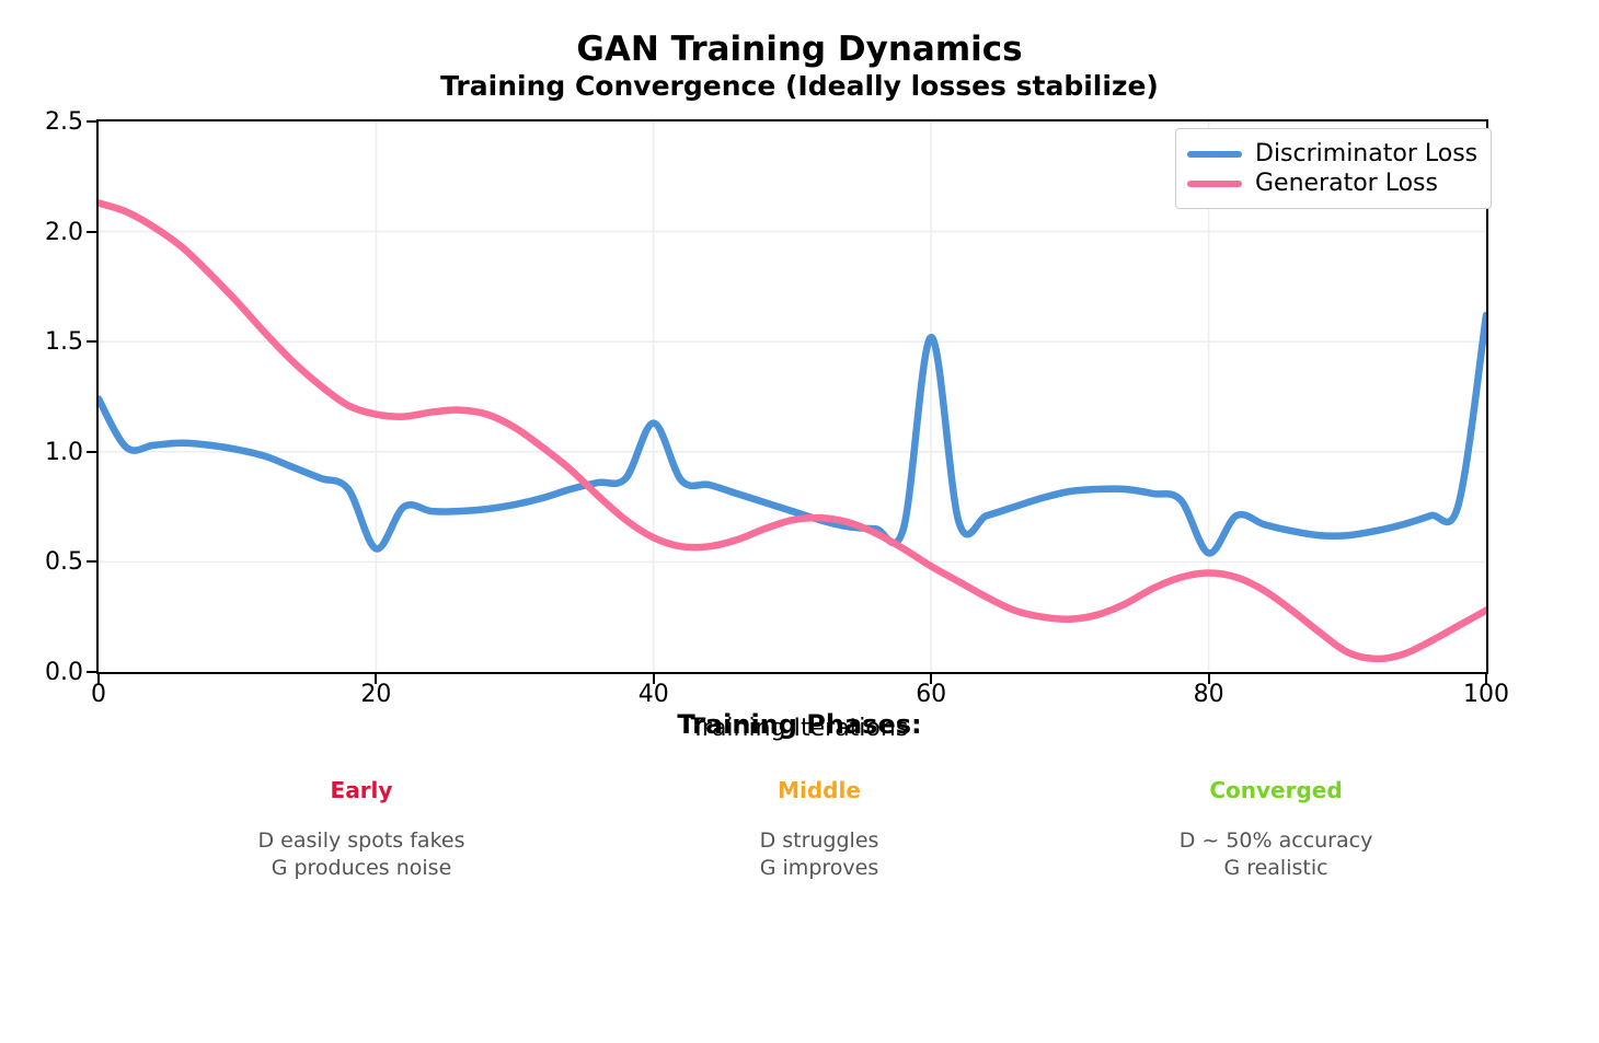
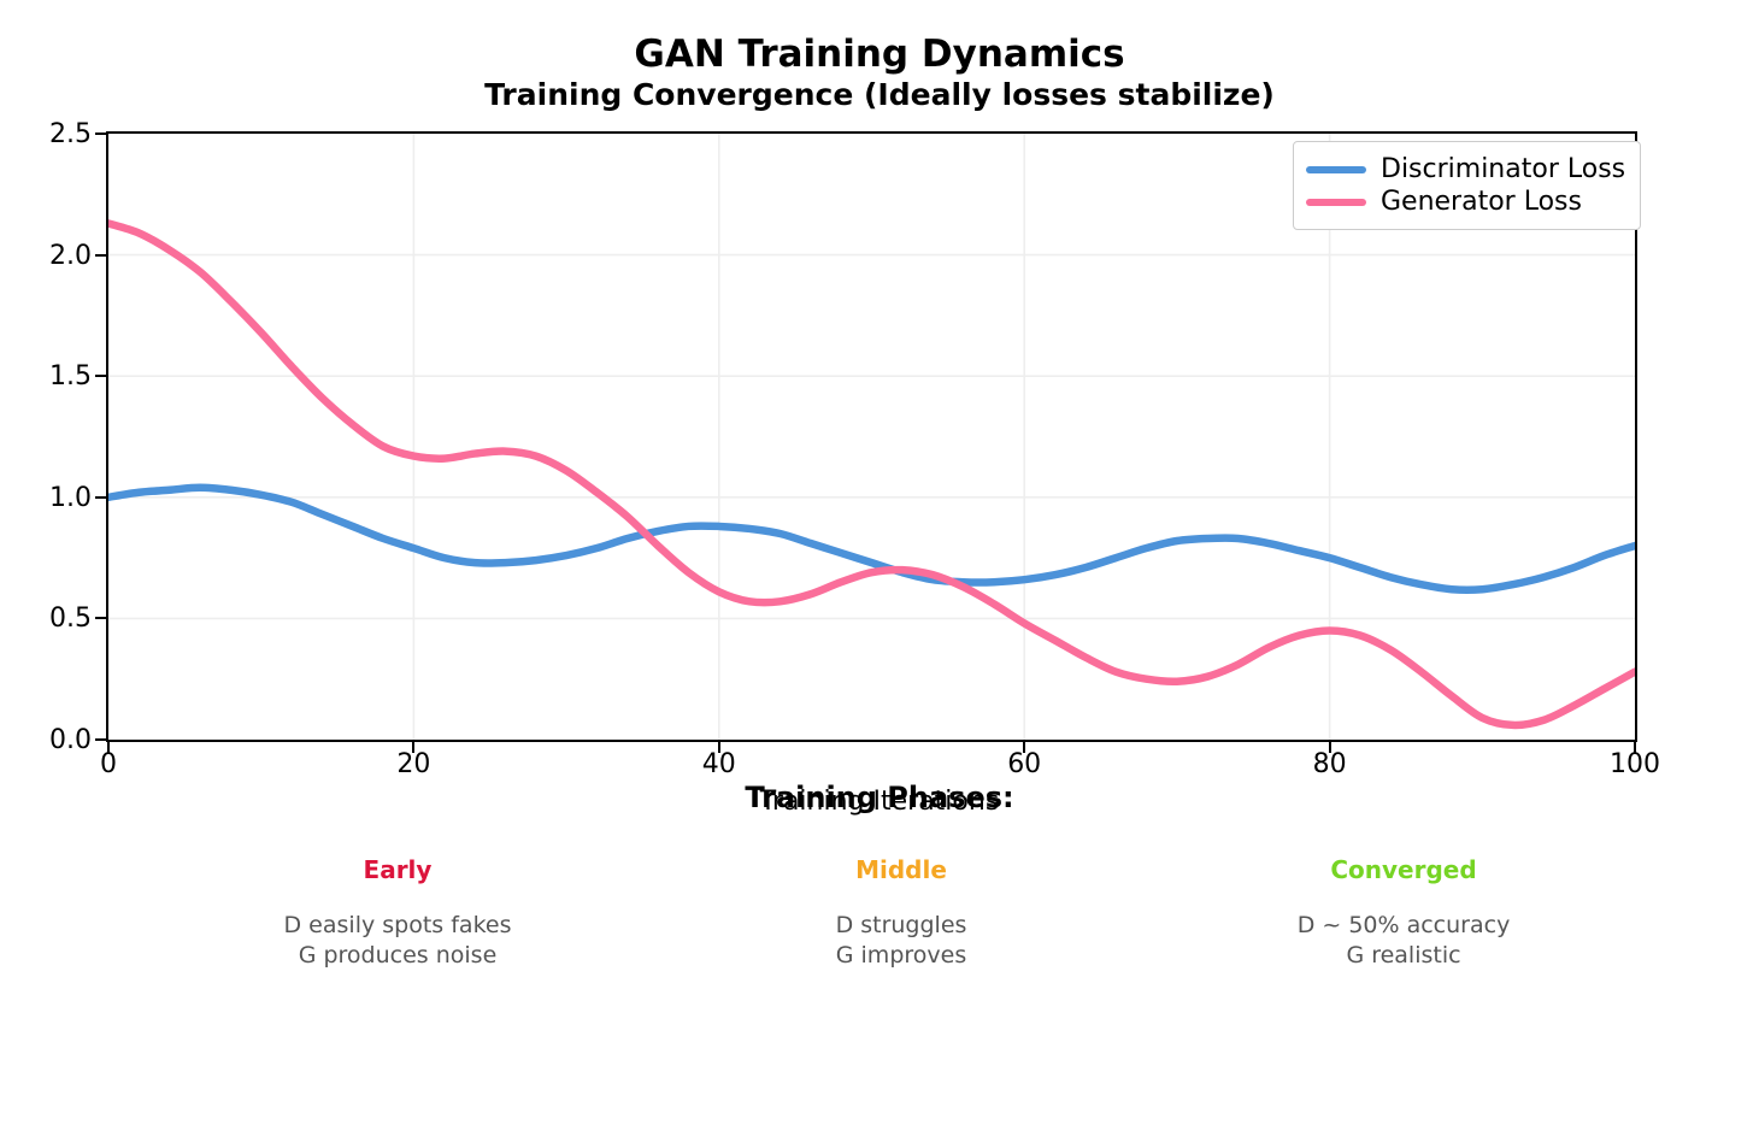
Discriminator Loss/0: 1.24 -> 1.00
Discriminator Loss/20: 0.56 -> 0.79
Discriminator Loss/40: 1.13 -> 0.88
Discriminator Loss/60: 1.52 -> 0.66
Discriminator Loss/80: 0.54 -> 0.75
Discriminator Loss/100: 1.62 -> 0.80
